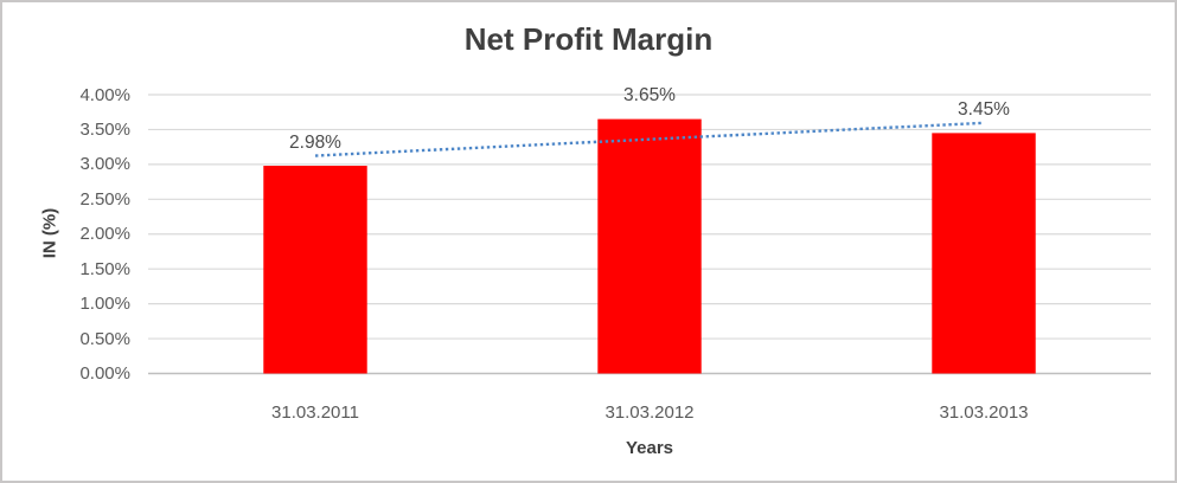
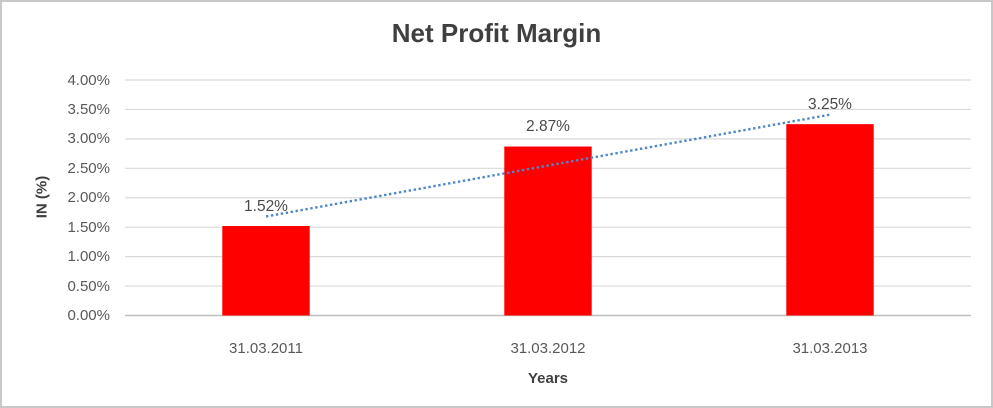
31.03.2011: 2.98% -> 1.52%
31.03.2012: 3.65% -> 2.87%
31.03.2013: 3.45% -> 3.25%
